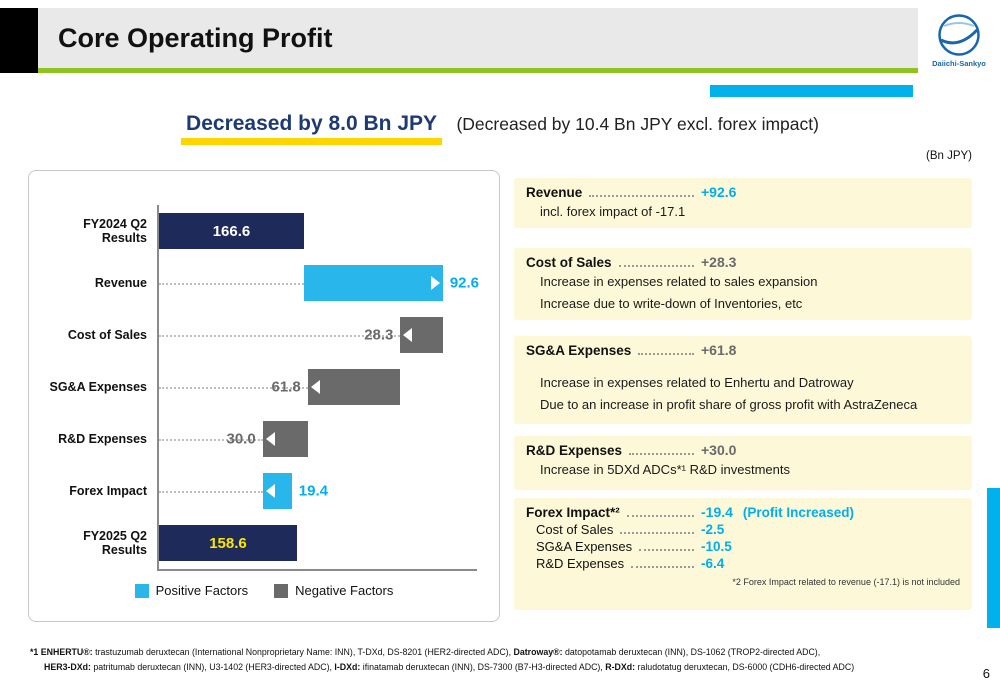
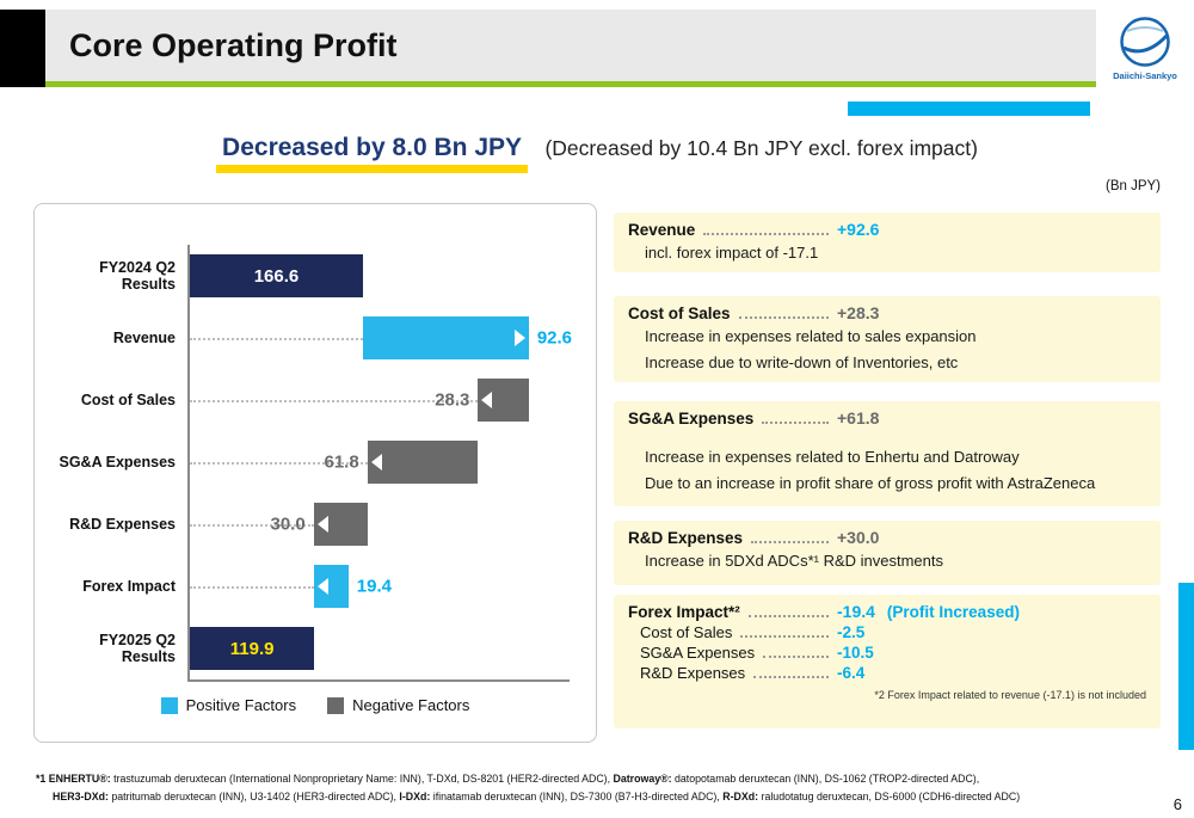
FY2025 Q2 Results: 158.6 -> 119.9
